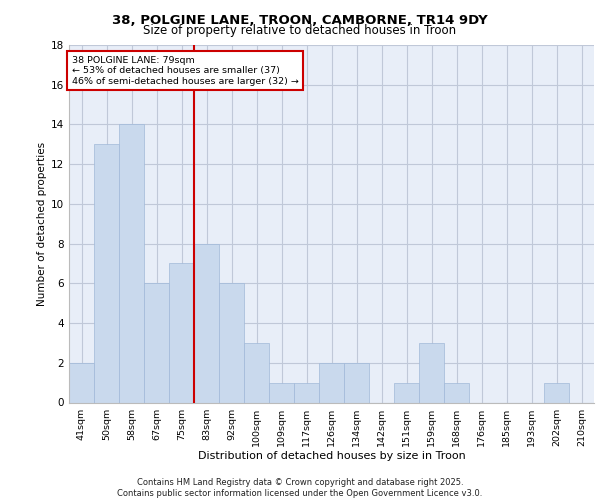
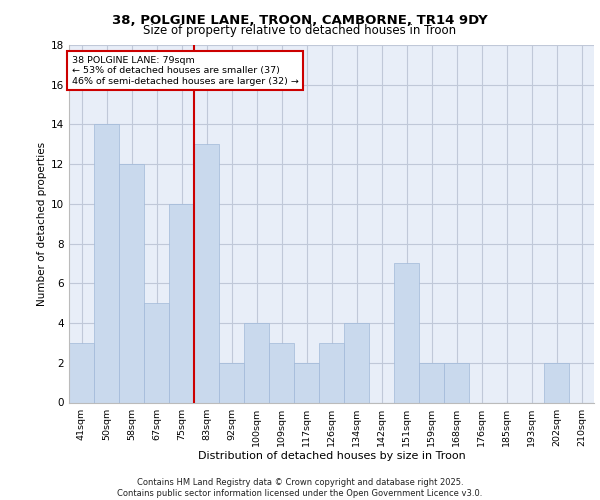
41sqm: 2 -> 3
50sqm: 13 -> 14
58sqm: 14 -> 12
67sqm: 6 -> 5
75sqm: 7 -> 10
83sqm: 8 -> 13
92sqm: 6 -> 2
100sqm: 3 -> 4
109sqm: 1 -> 3
117sqm: 1 -> 2
126sqm: 2 -> 3
134sqm: 2 -> 4
151sqm: 1 -> 7
159sqm: 3 -> 2
168sqm: 1 -> 2
202sqm: 1 -> 2
